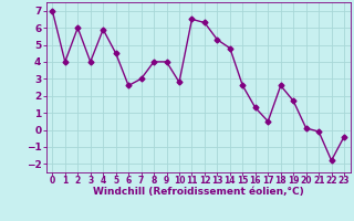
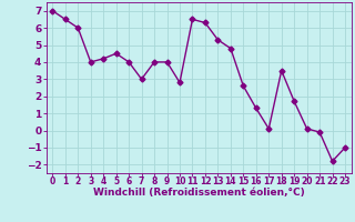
1: 4.0 -> 6.5
4: 5.9 -> 4.2
6: 2.6 -> 4.0
17: 0.5 -> 0.1
18: 2.6 -> 3.5
23: -0.4 -> -1.0
